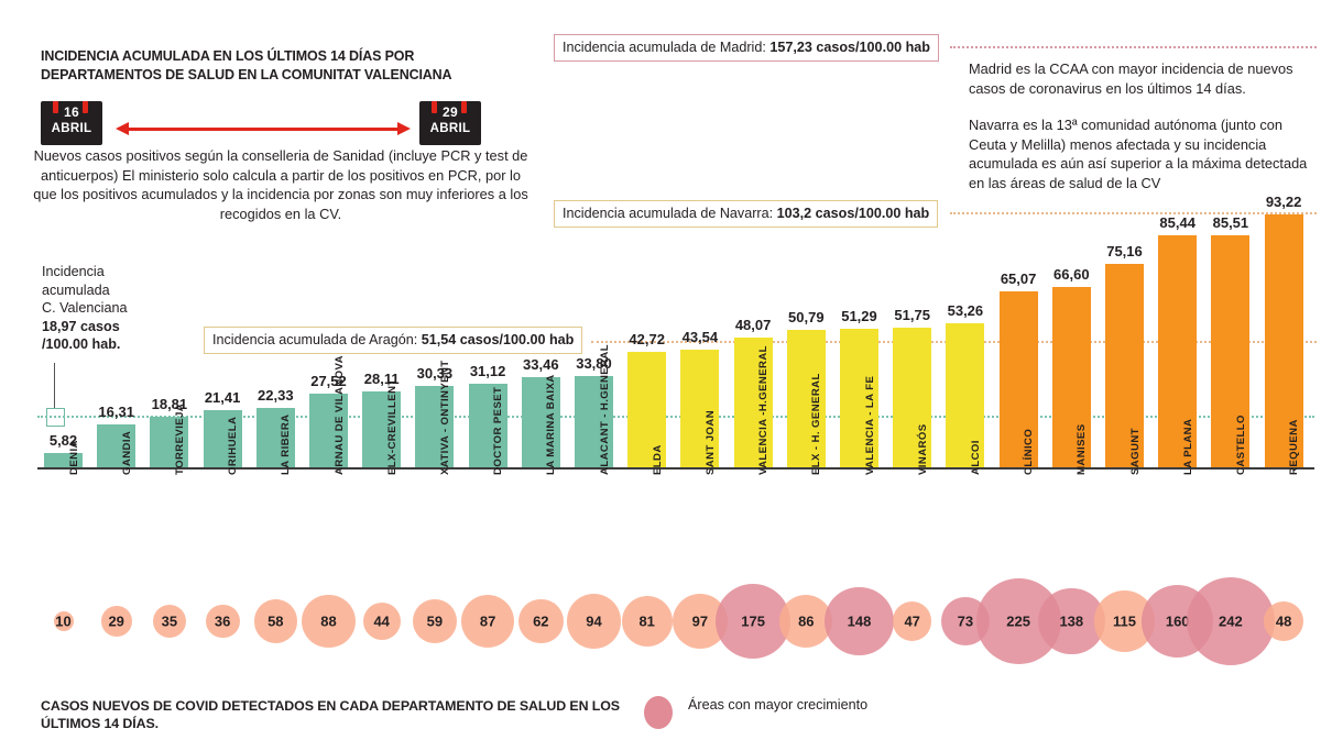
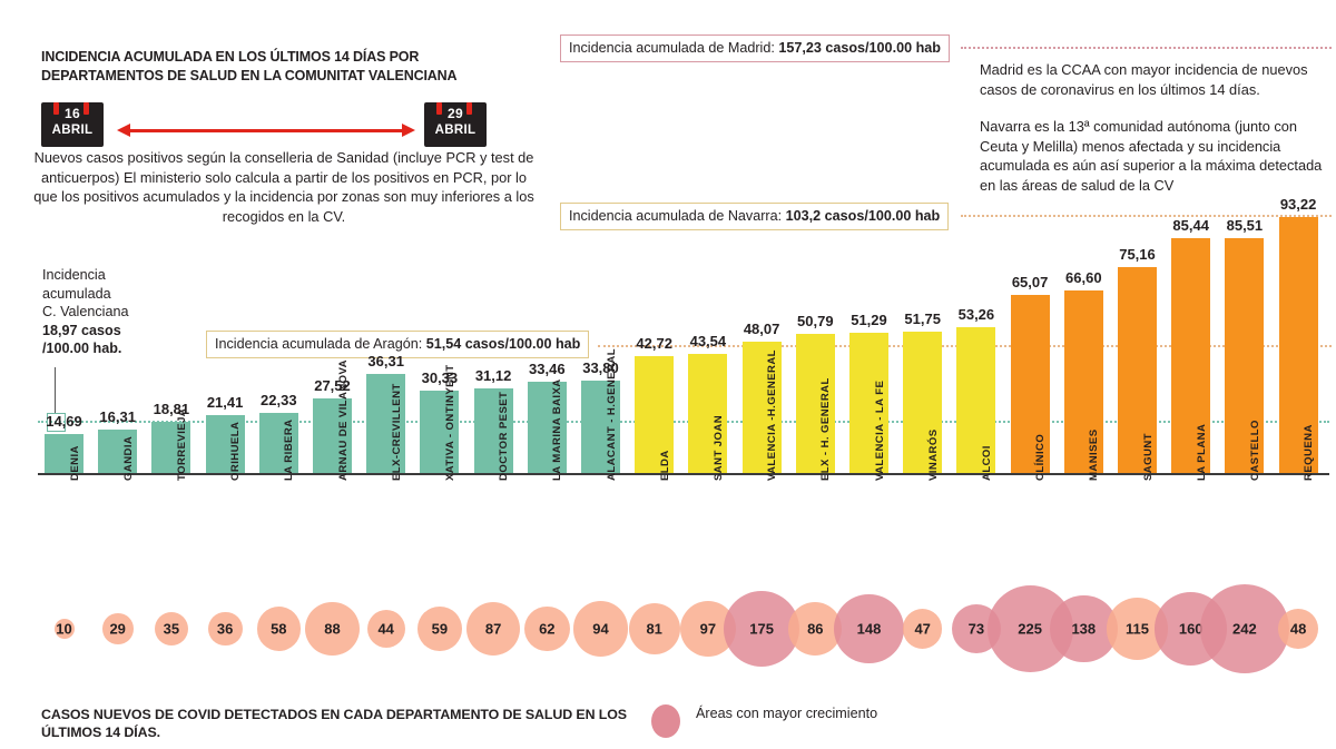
DENIA: 5,82 -> 14,69
ELX-CREVILLENT: 28,11 -> 36,31
